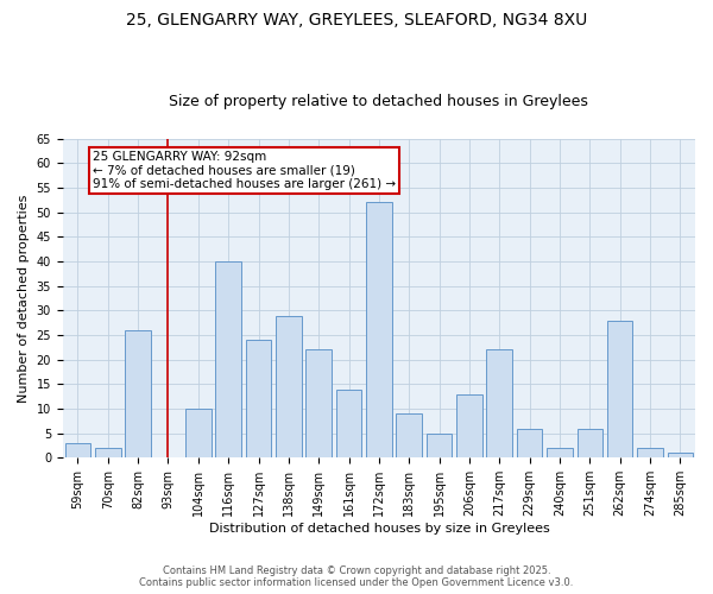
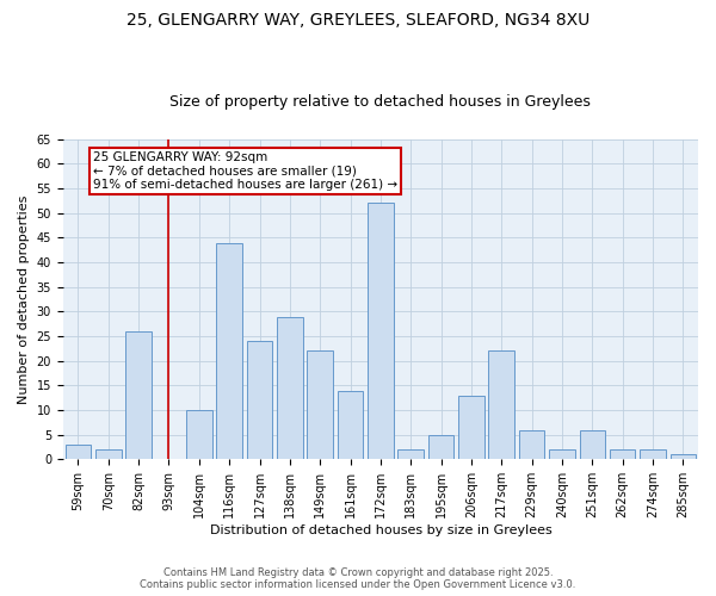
116sqm: 40 -> 44
183sqm: 9 -> 2
262sqm: 28 -> 2
